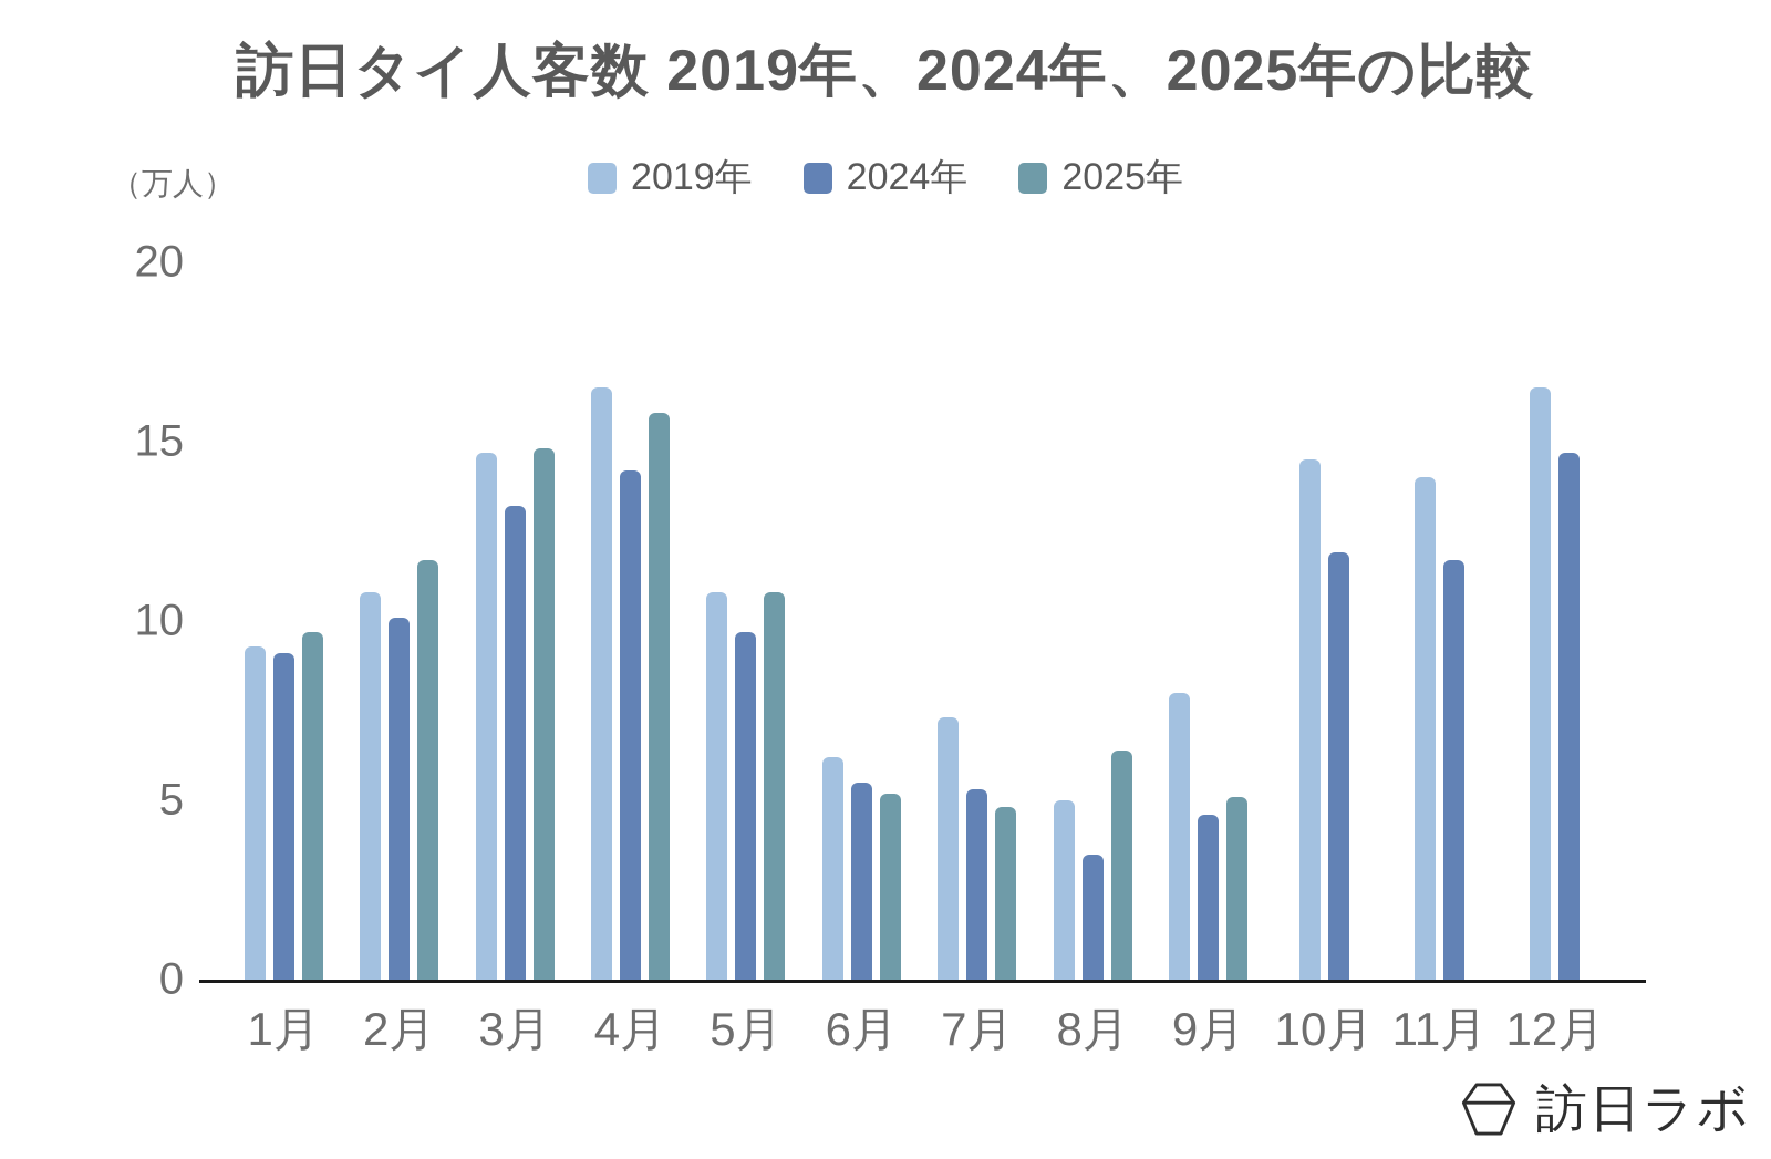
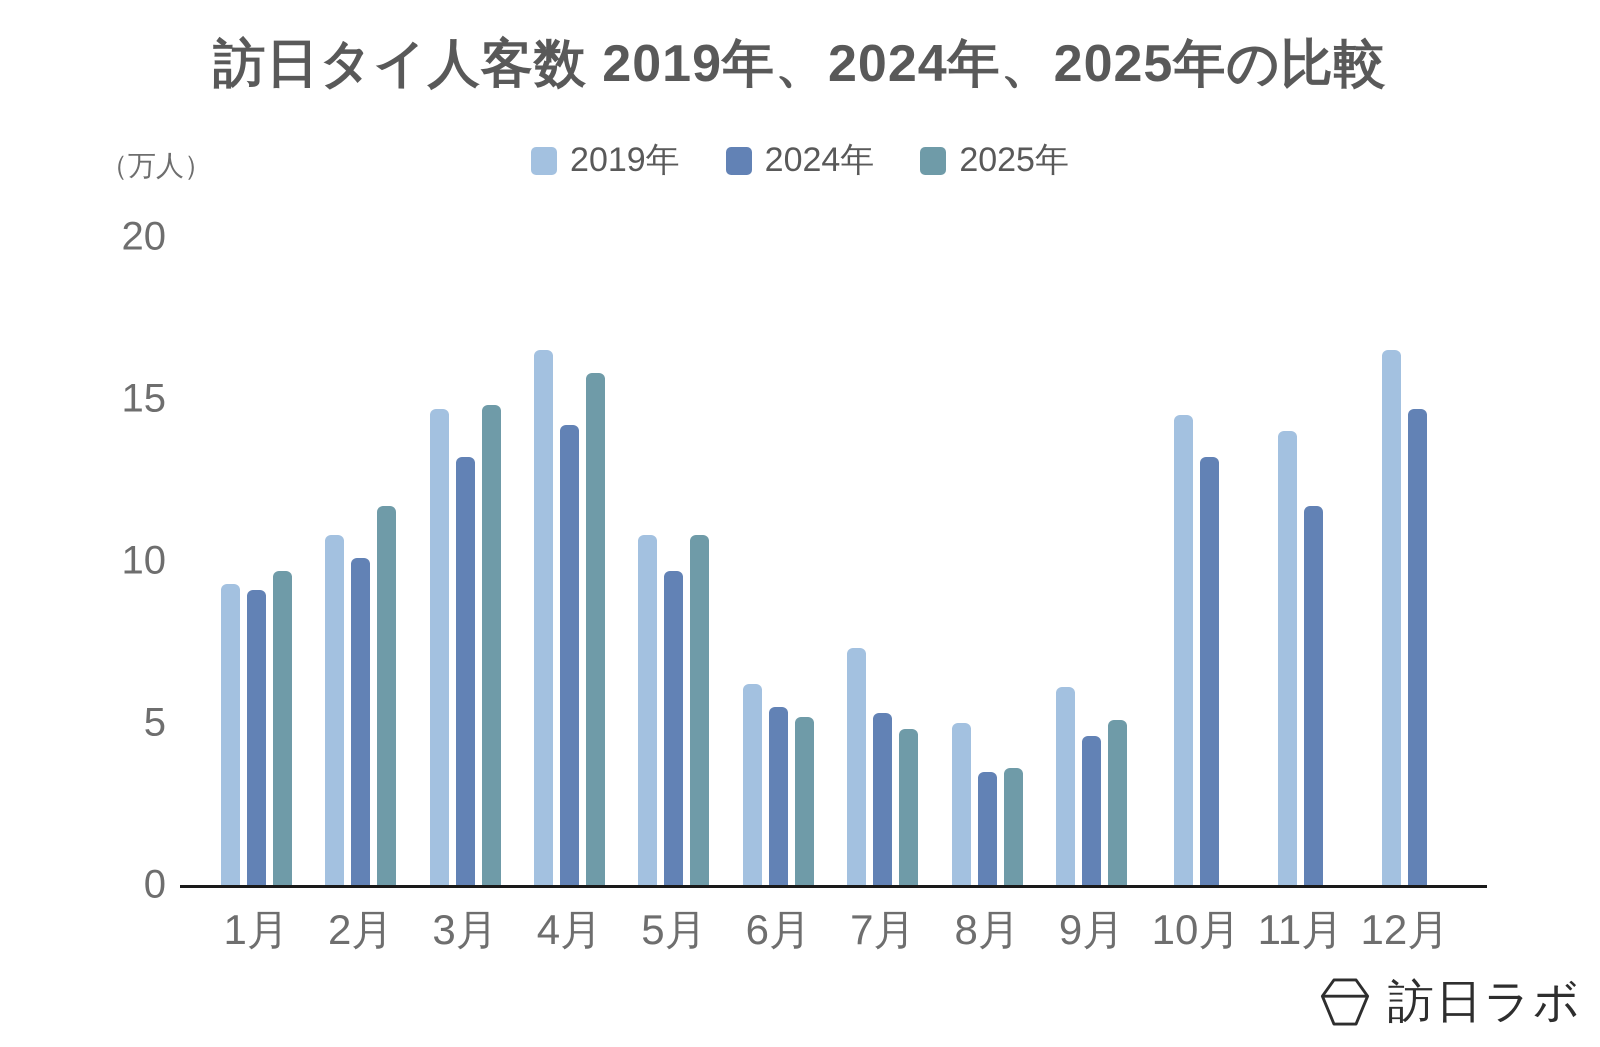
2025年/8月: 6.4 -> 3.6
2019年/9月: 8.0 -> 6.1
2024年/10月: 11.9 -> 13.2
